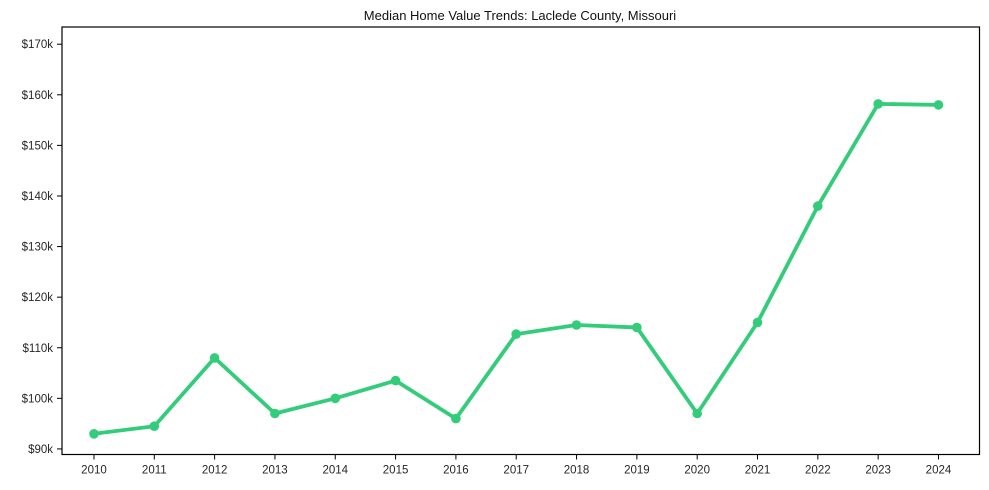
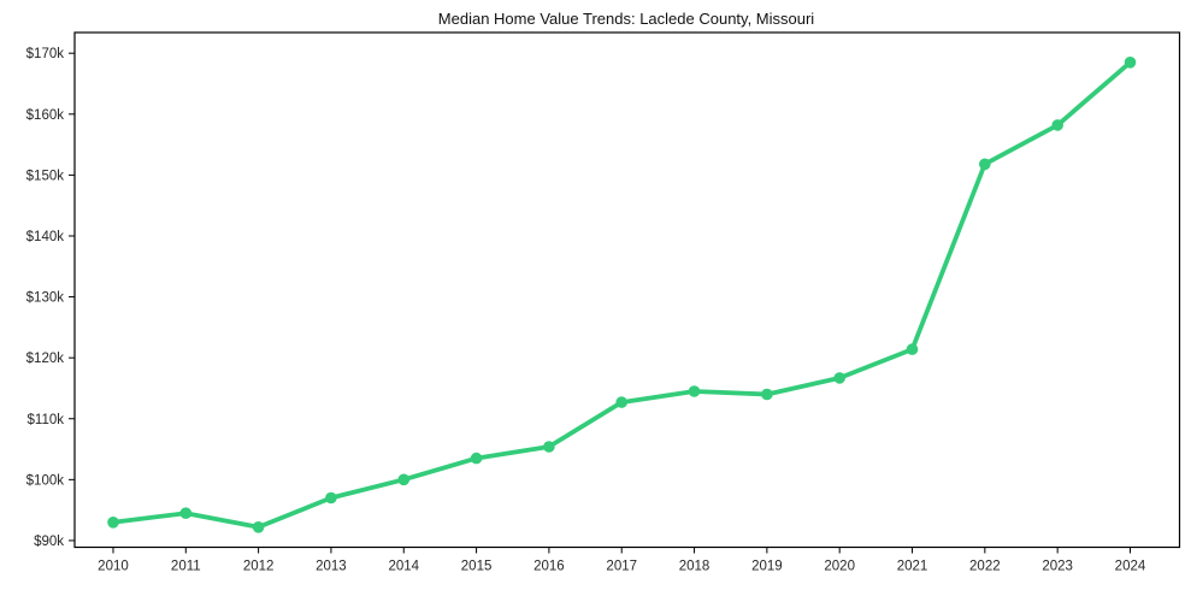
2012: $108k -> $92k
2016: $96k -> $105k
2020: $97k -> $117k
2021: $115k -> $121k
2022: $138k -> $152k
2024: $158k -> $168k
